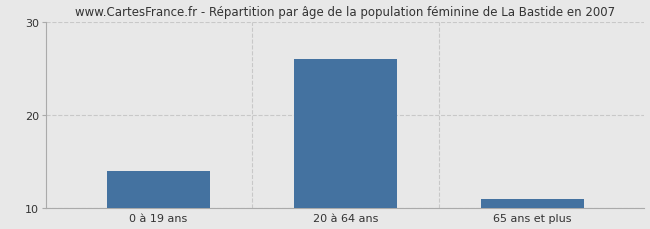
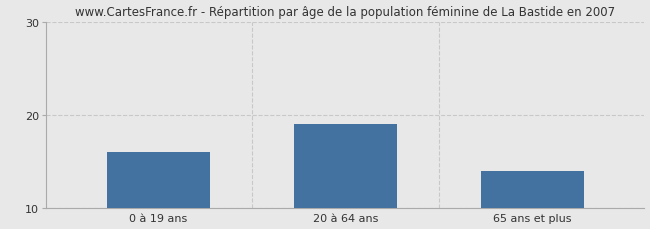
0 à 19 ans: 14 -> 16
20 à 64 ans: 26 -> 19
65 ans et plus: 11 -> 14
